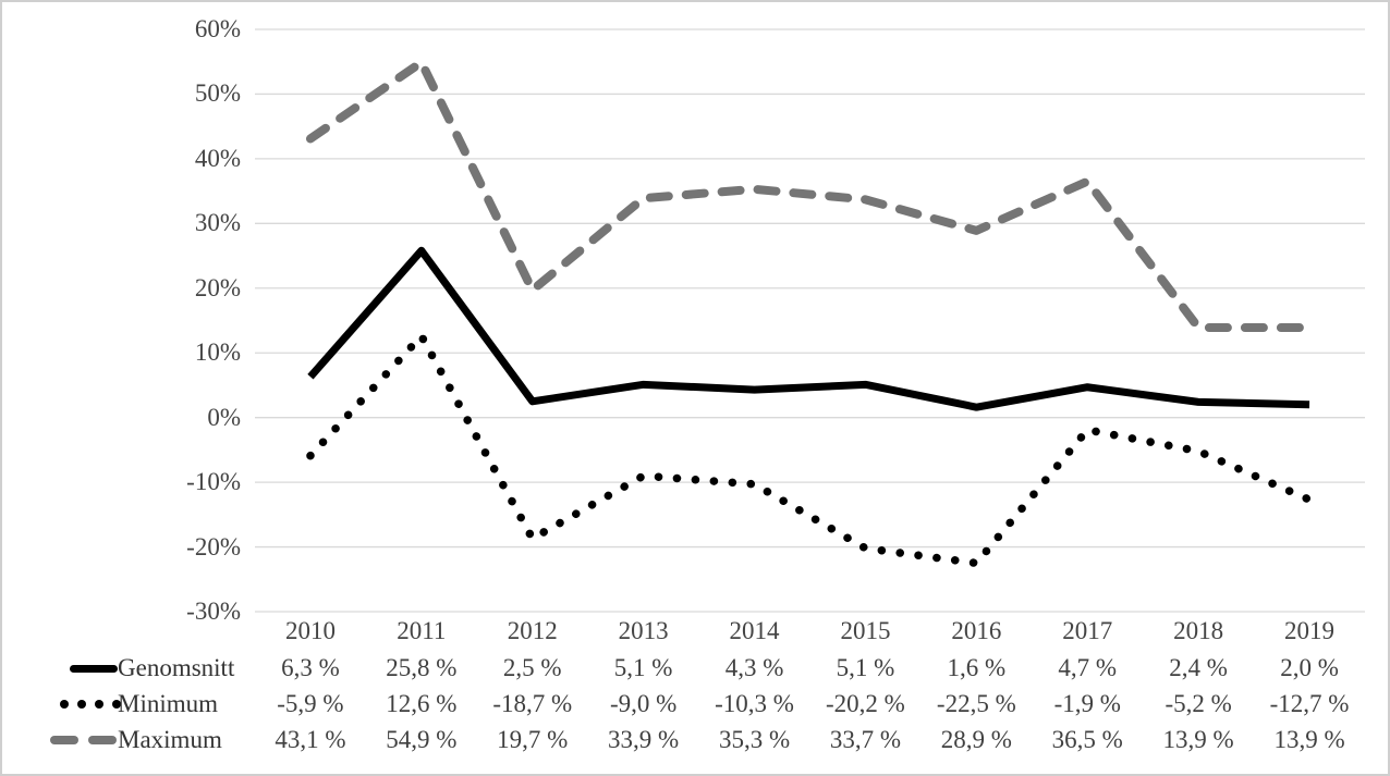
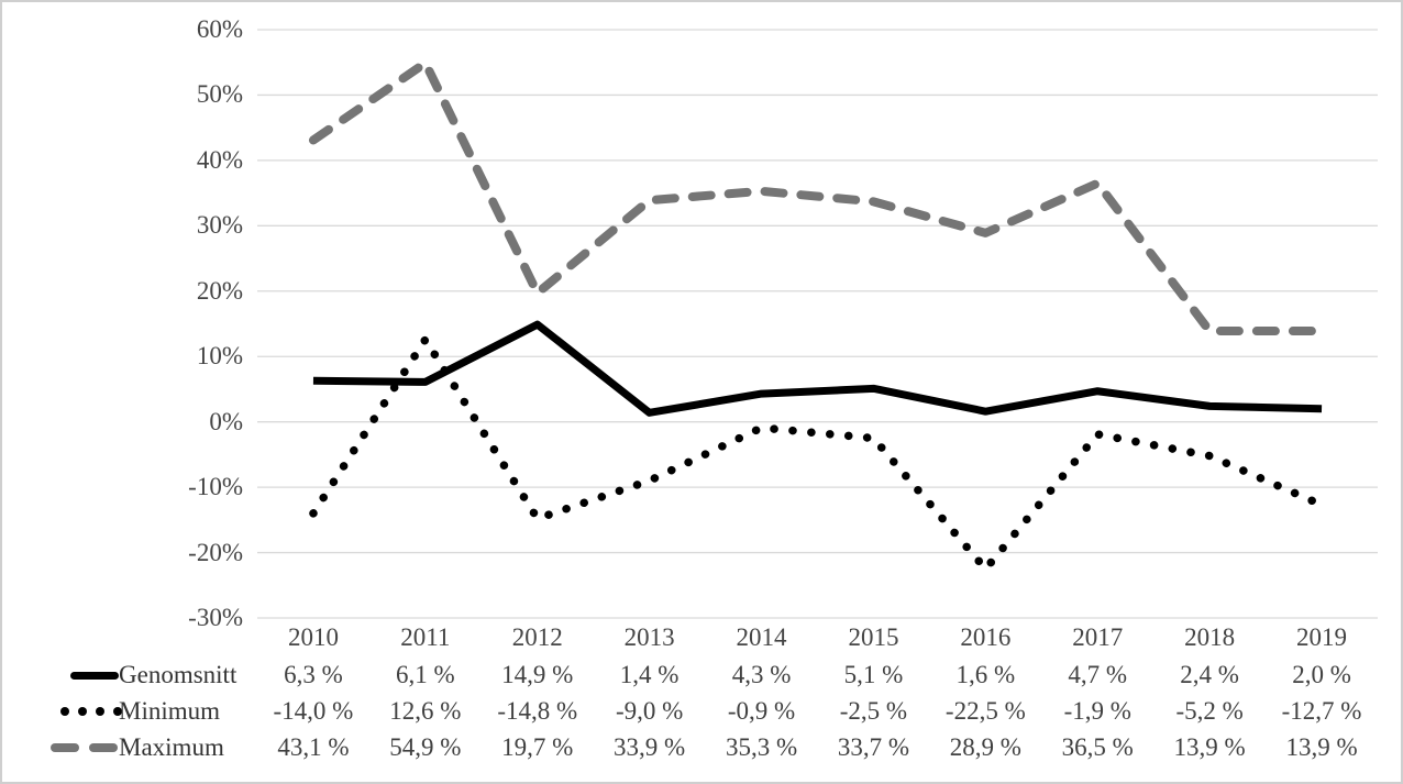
Minimum/2010: -5,9 -> -14,0
Genomsnitt/2011: 25,8 -> 6,1
Genomsnitt/2012: 2,5 -> 14,9
Minimum/2012: -18,7 -> -14,8
Genomsnitt/2013: 5,1 -> 1,4
Minimum/2014: -10,3 -> -0,9
Minimum/2015: -20,2 -> -2,5
